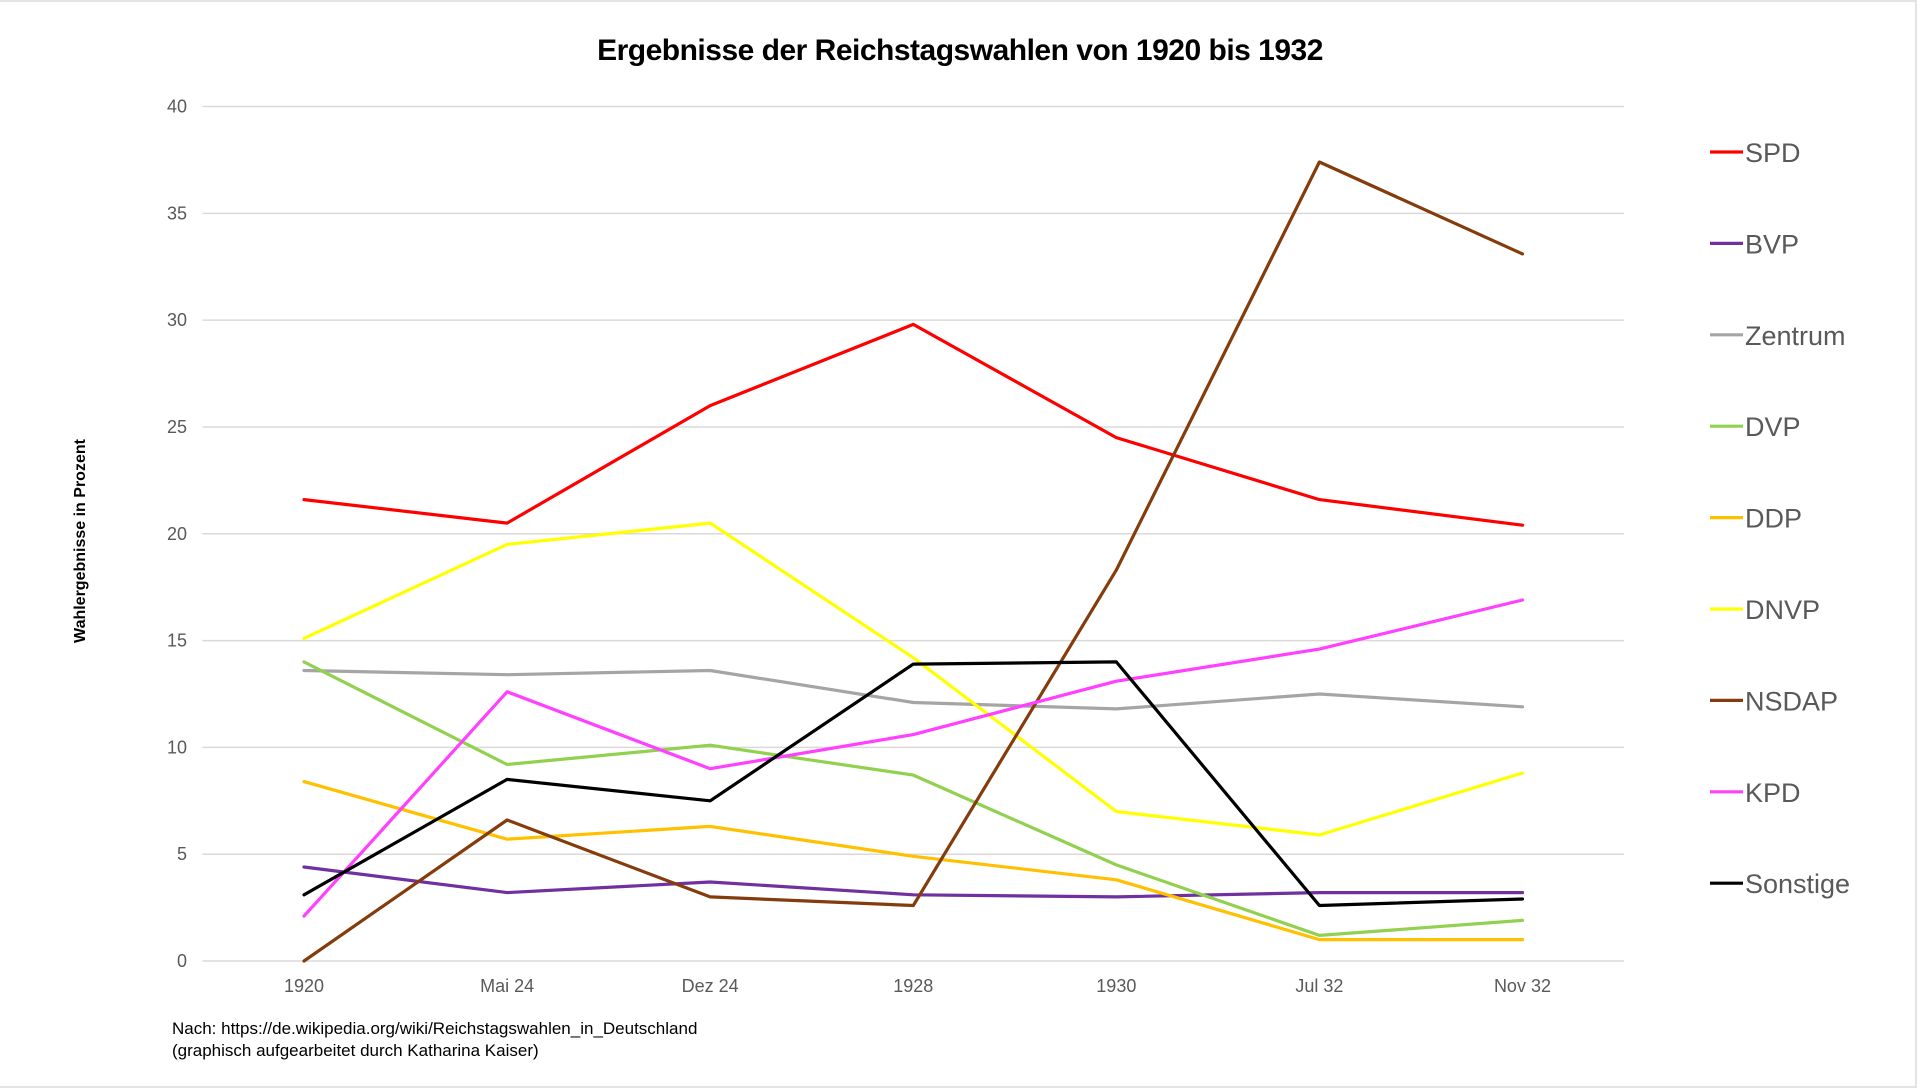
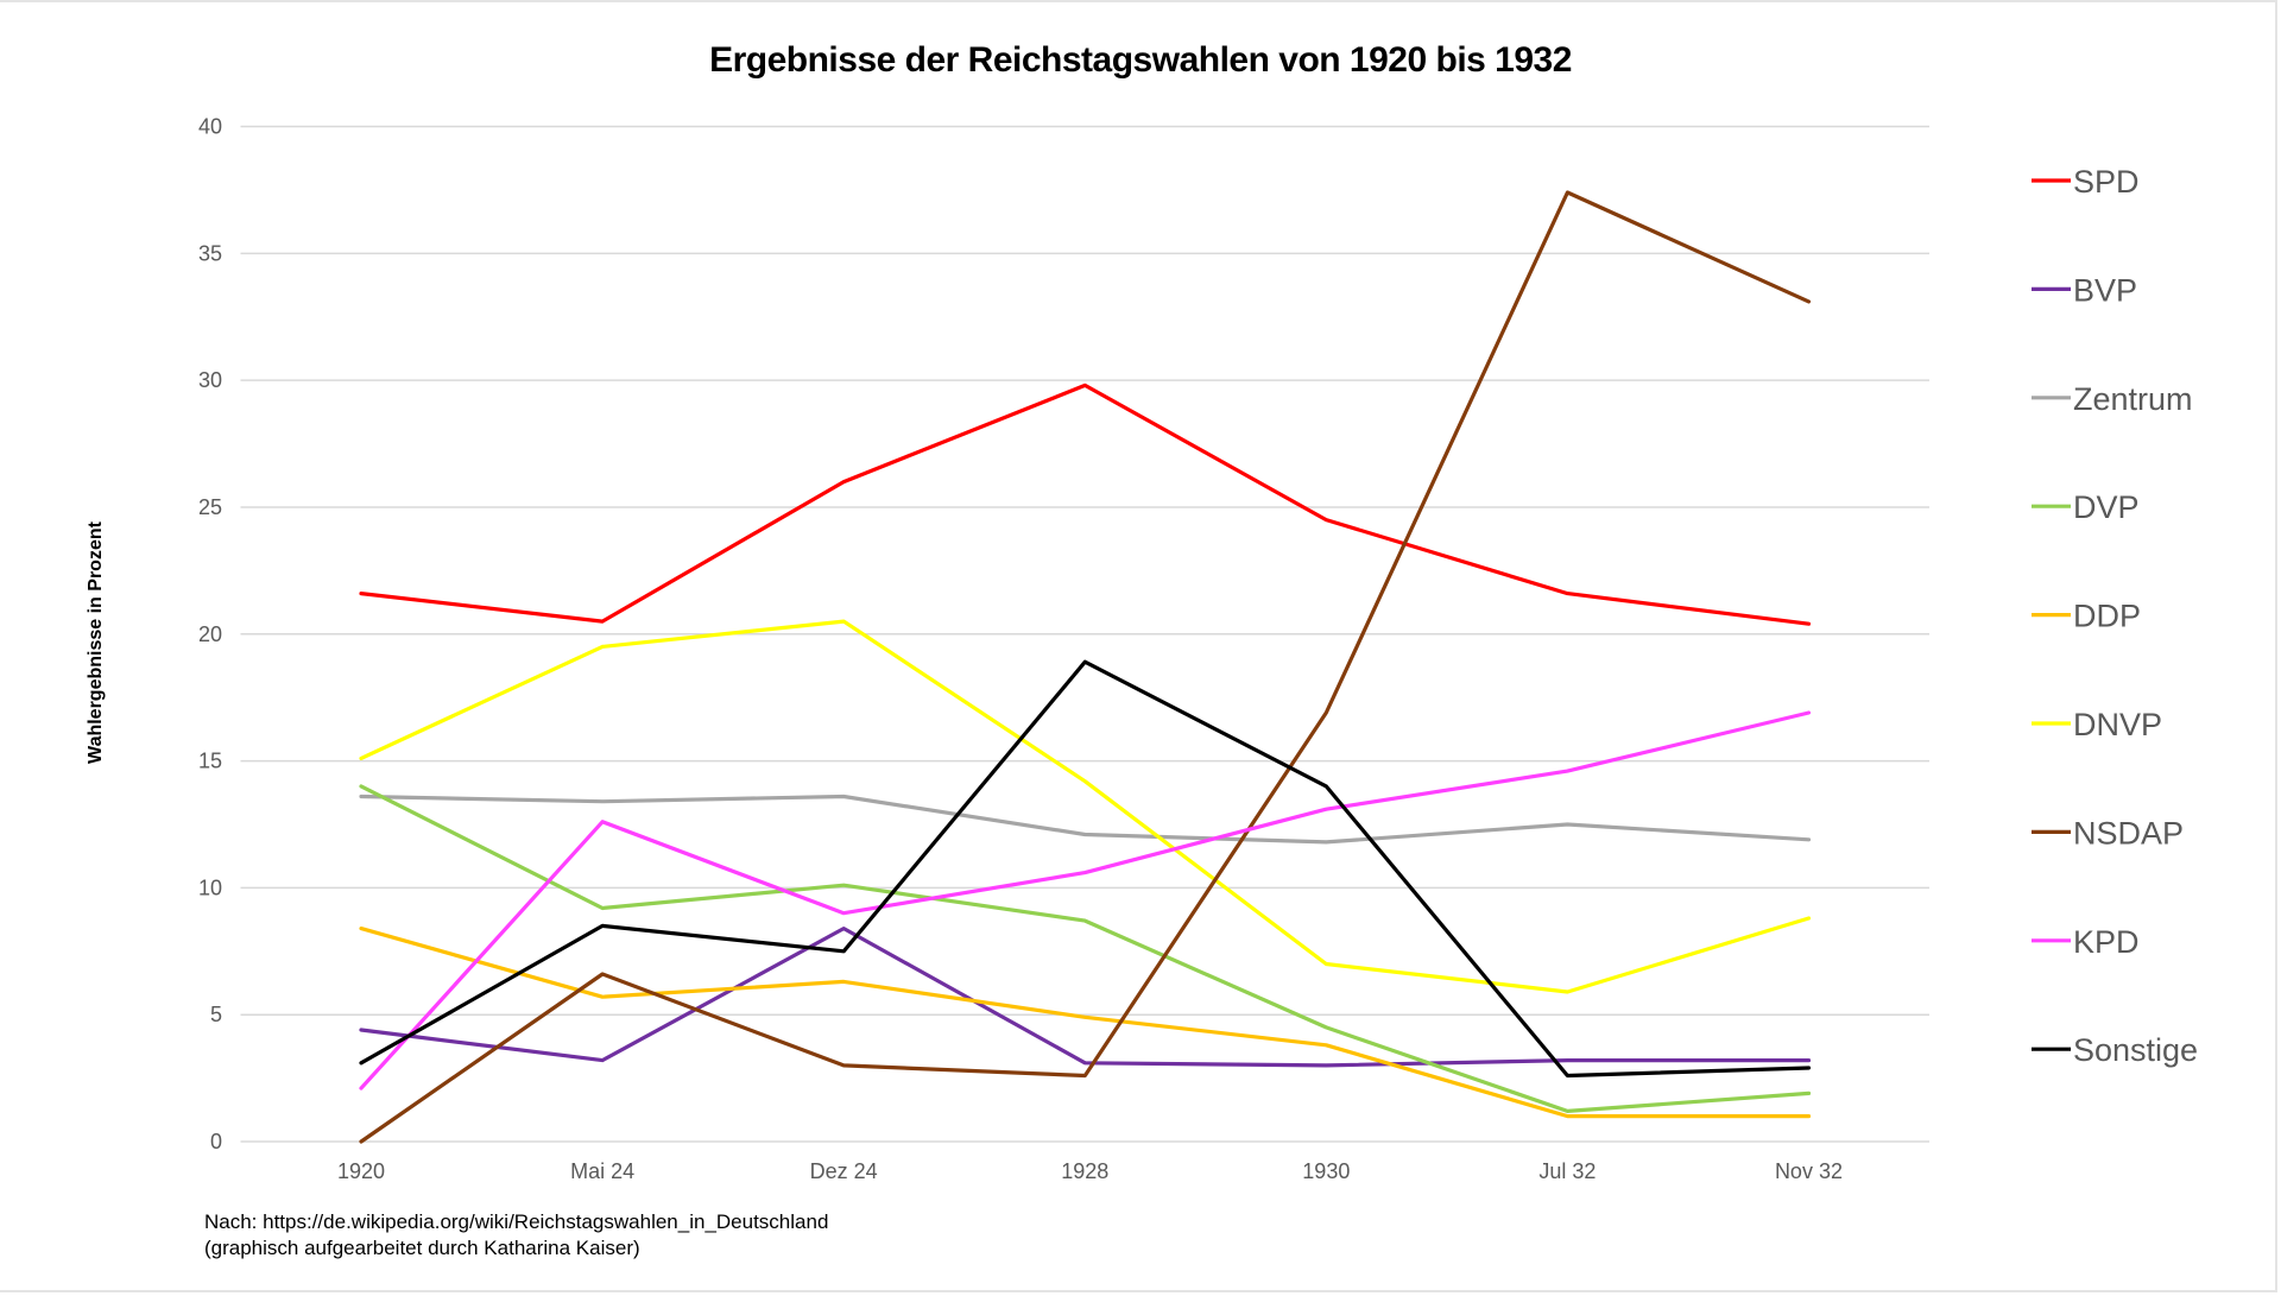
BVP/Dez 24: 3.7 -> 8.4
Sonstige/1928: 13.9 -> 18.9
NSDAP/1930: 18.3 -> 16.9
